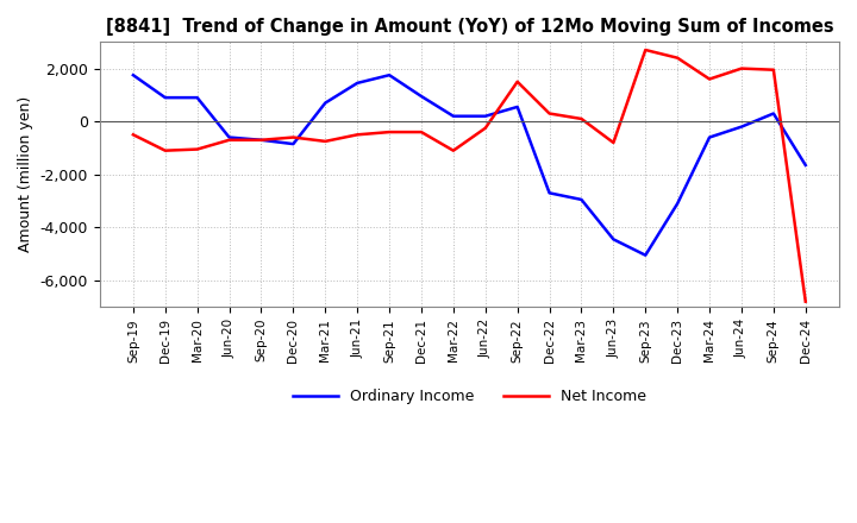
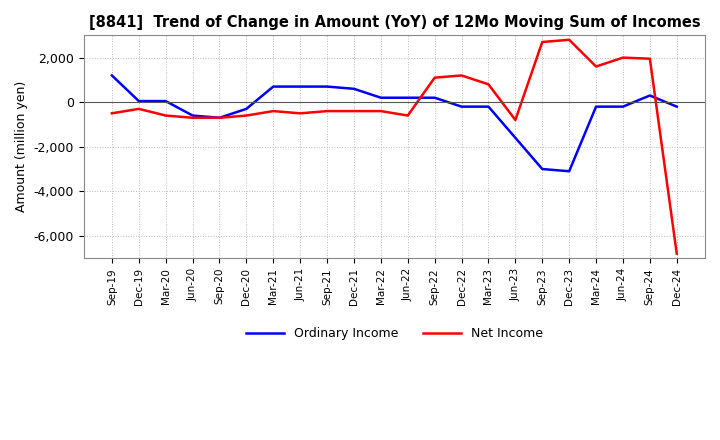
Ordinary Income/Sep-19: 1,750 -> 1,200
Ordinary Income/Dec-19: 900 -> 50
Net Income/Dec-19: -1,100 -> -300
Ordinary Income/Mar-20: 900 -> 50
Net Income/Mar-20: -1,050 -> -600
Ordinary Income/Dec-20: -850 -> -300
Net Income/Mar-21: -750 -> -400
Ordinary Income/Jun-21: 1,450 -> 700
Ordinary Income/Sep-21: 1,750 -> 700
Ordinary Income/Dec-21: 950 -> 600
Net Income/Mar-22: -1,100 -> -400
Net Income/Jun-22: -250 -> -600
Ordinary Income/Sep-22: 550 -> 200
Net Income/Sep-22: 1,500 -> 1,100
Ordinary Income/Dec-22: -2,700 -> -200
Net Income/Dec-22: 300 -> 1,200
Ordinary Income/Mar-23: -2,950 -> -200
Net Income/Mar-23: 100 -> 800
Ordinary Income/Jun-23: -4,450 -> -1,600
Ordinary Income/Sep-23: -5,050 -> -3,000
Net Income/Dec-23: 2,400 -> 2,800
Ordinary Income/Mar-24: -600 -> -200
Ordinary Income/Dec-24: -1,650 -> -200
